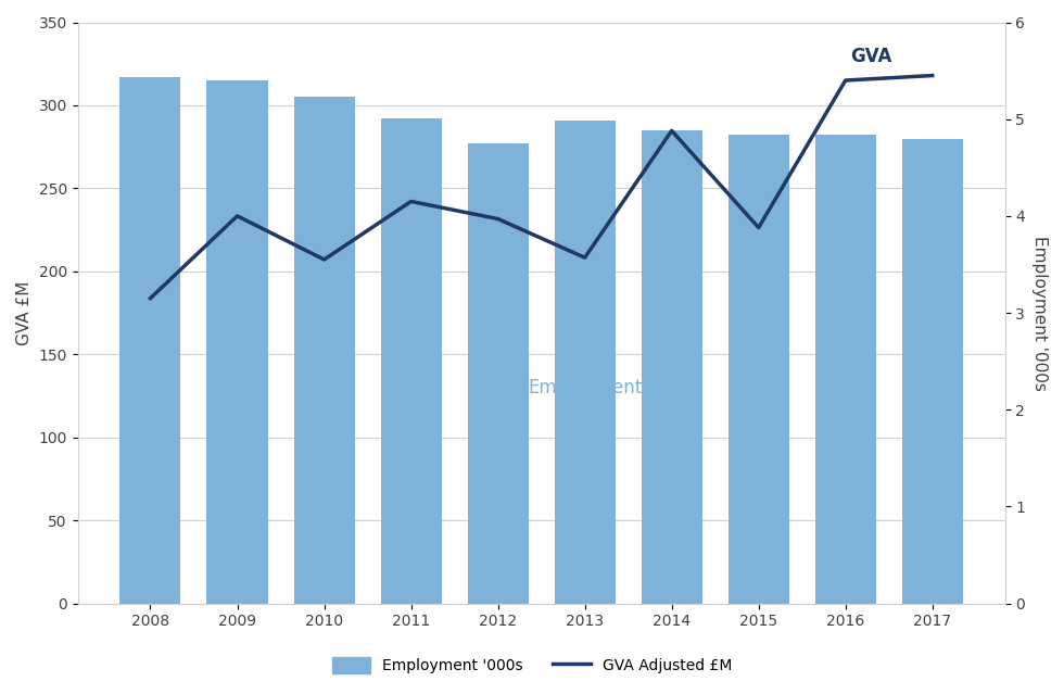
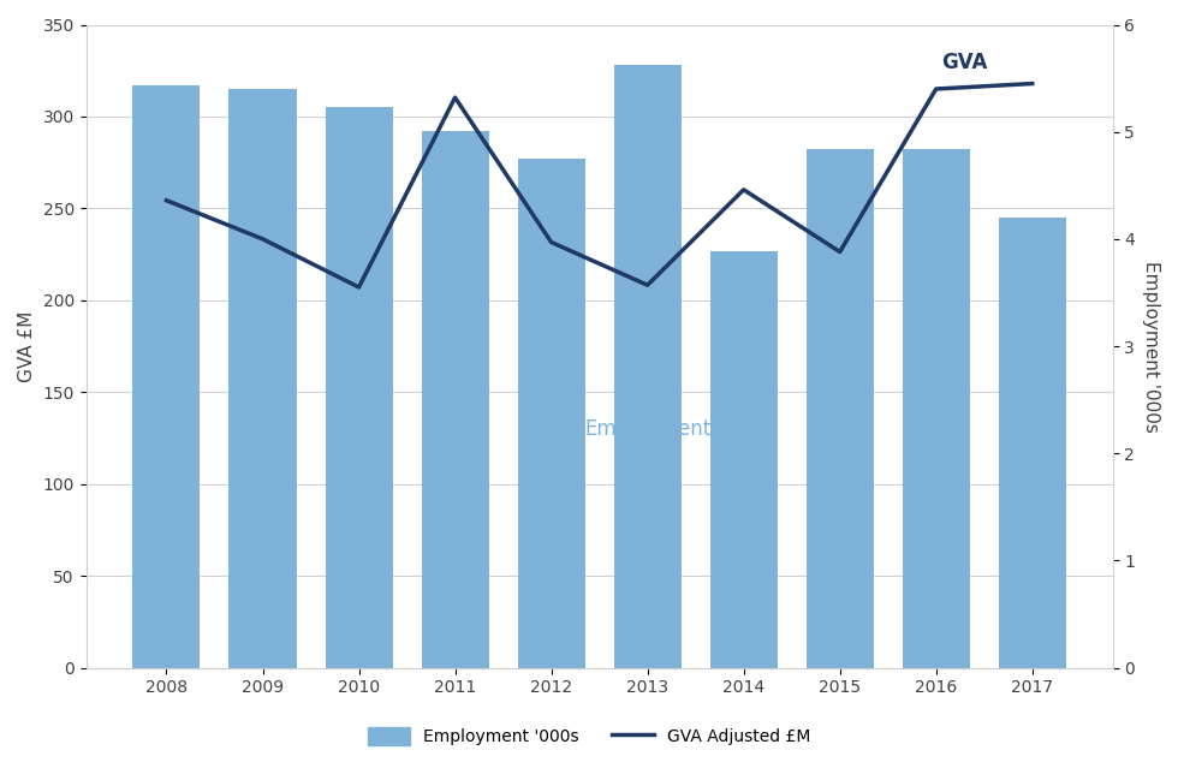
GVA Adjusted £M/2008: 3.15 -> 4.36
GVA Adjusted £M/2011: 4.15 -> 5.32
Employment '000s/2013: 291 -> 328
Employment '000s/2014: 285 -> 227
GVA Adjusted £M/2014: 4.88 -> 4.46
Employment '000s/2017: 280 -> 245
